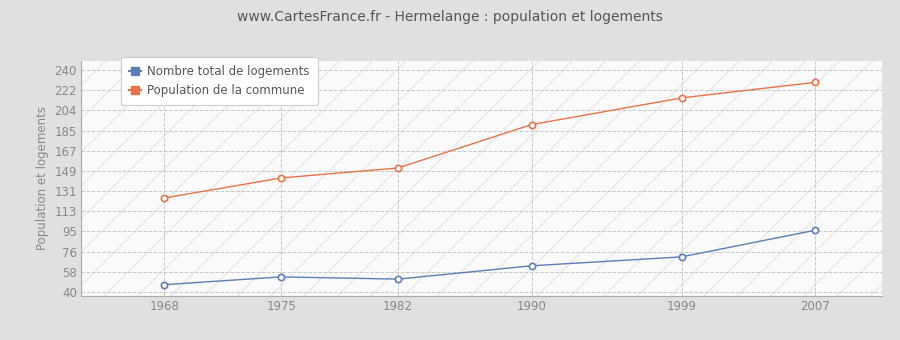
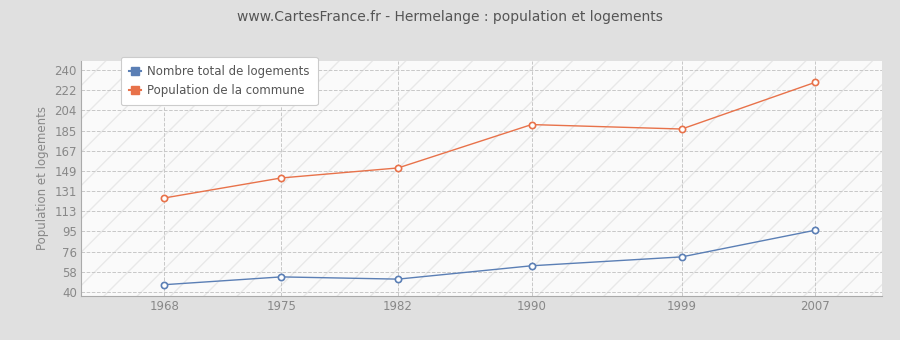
Population de la commune/1999: 215 -> 187
